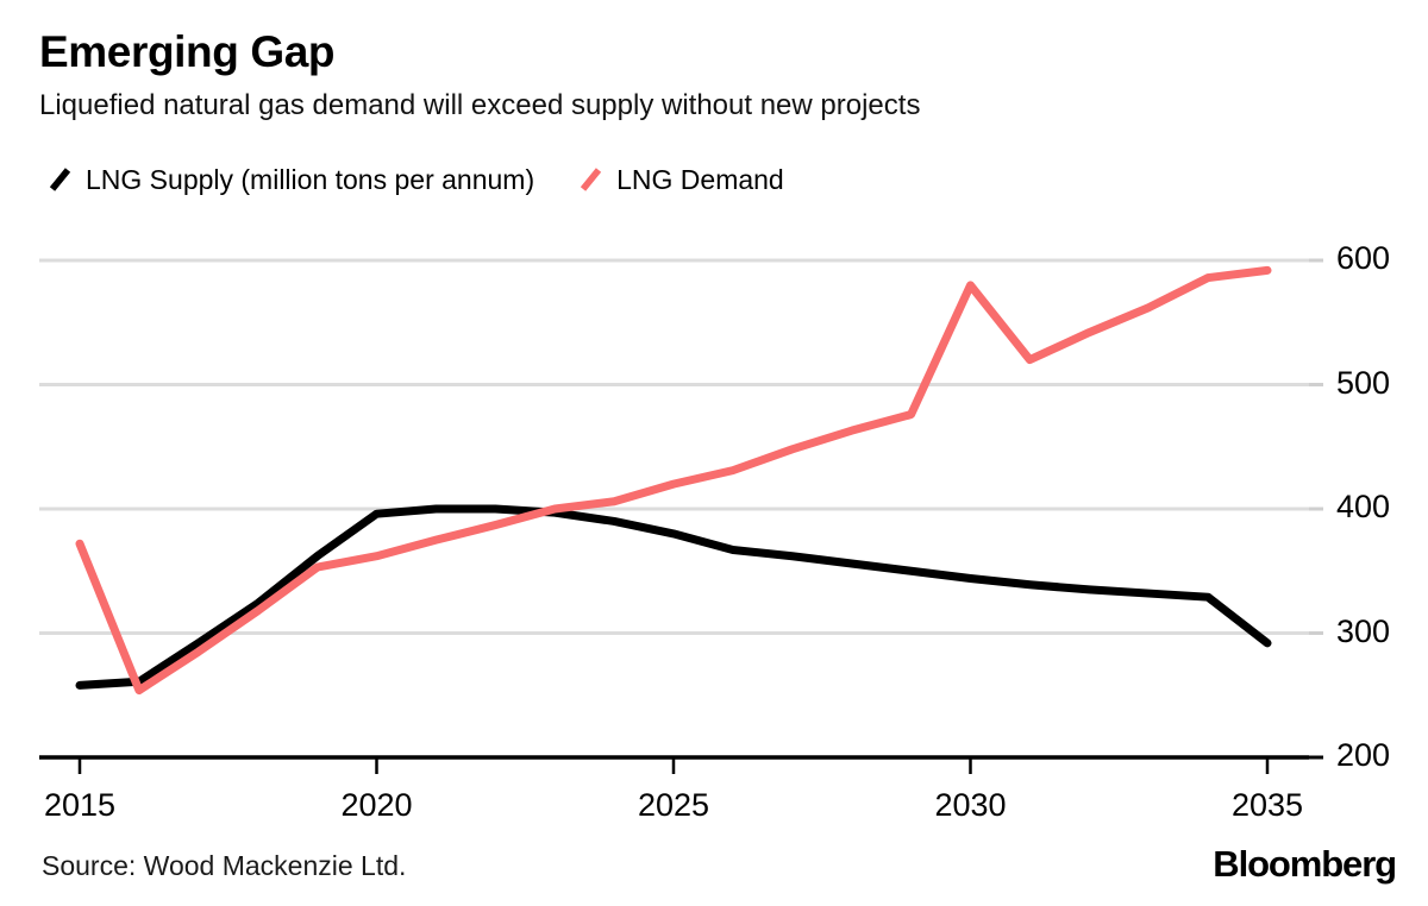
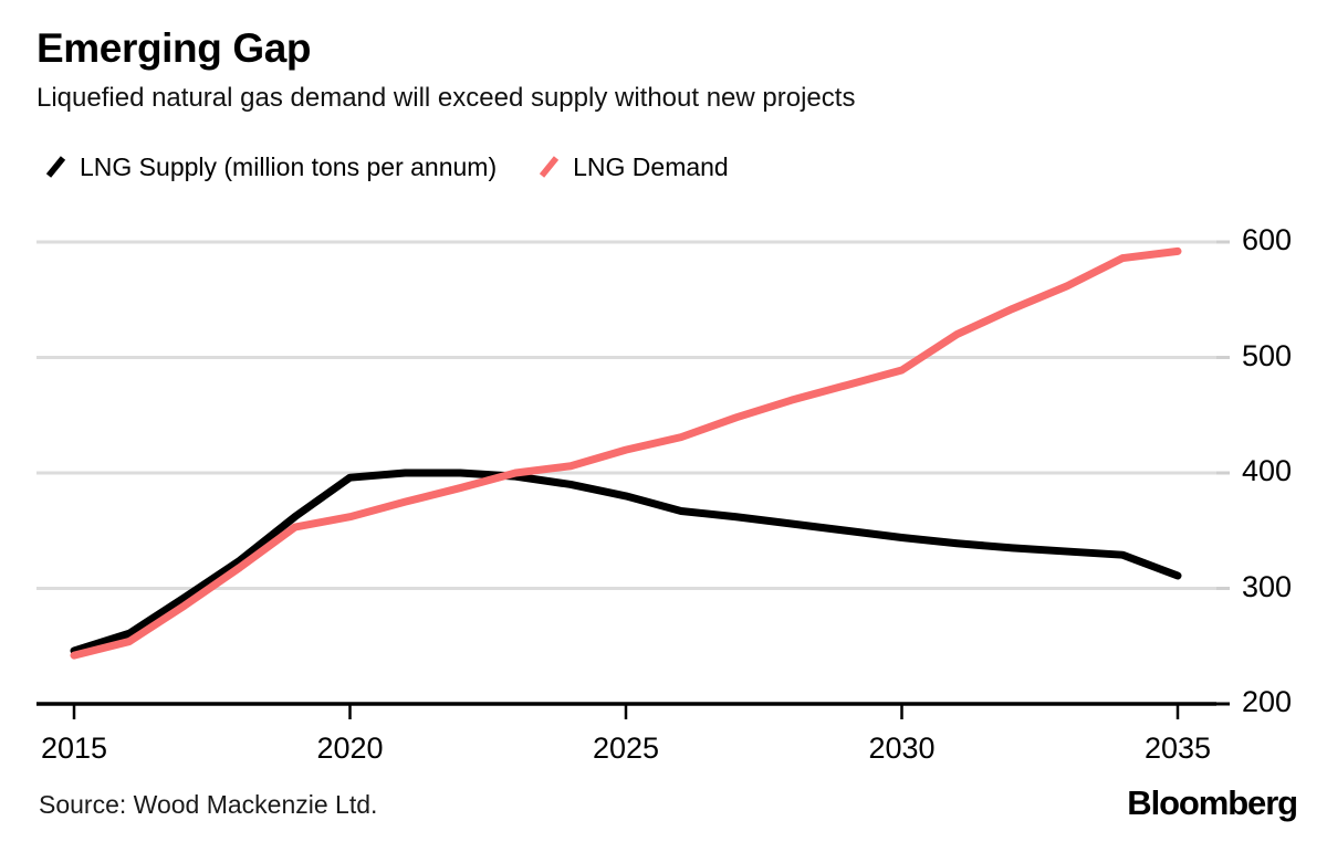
LNG Supply (million tons per annum)/2015: 258 -> 246
LNG Demand/2015: 372 -> 242
LNG Demand/2030: 580 -> 489
LNG Supply (million tons per annum)/2035: 292 -> 311
